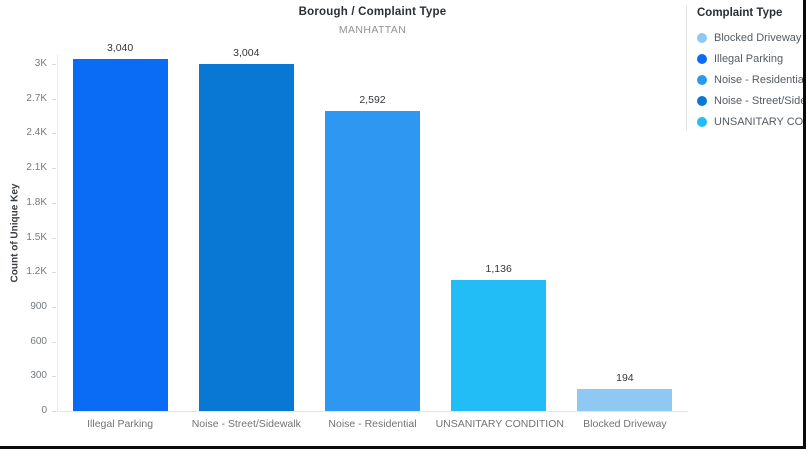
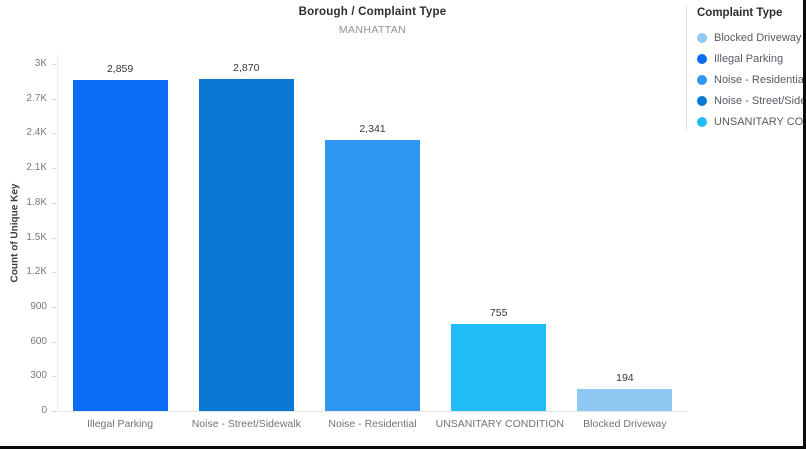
Illegal Parking: 3,040 -> 2,859
Noise - Street/Sidewalk: 3,004 -> 2,870
Noise - Residential: 2,592 -> 2,341
UNSANITARY CONDITION: 1,136 -> 755
